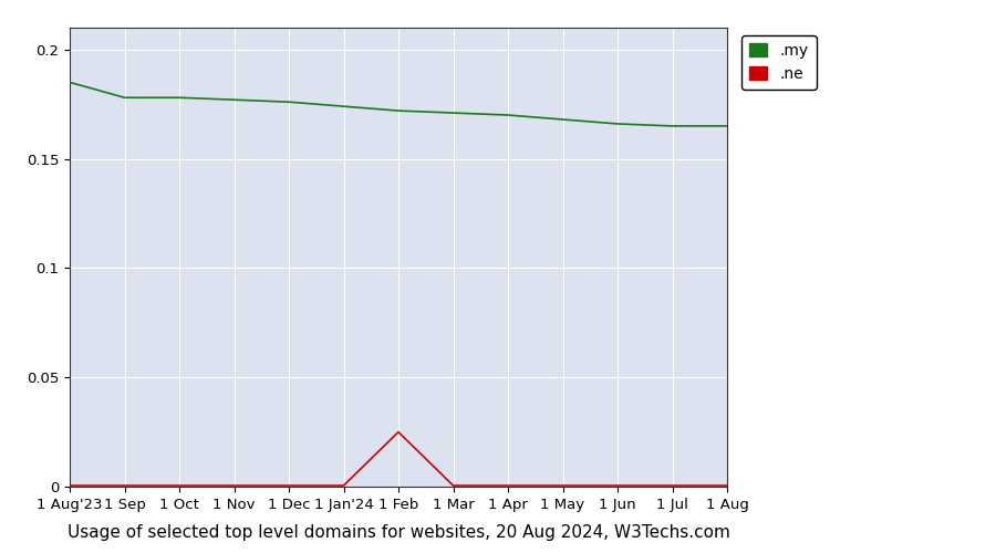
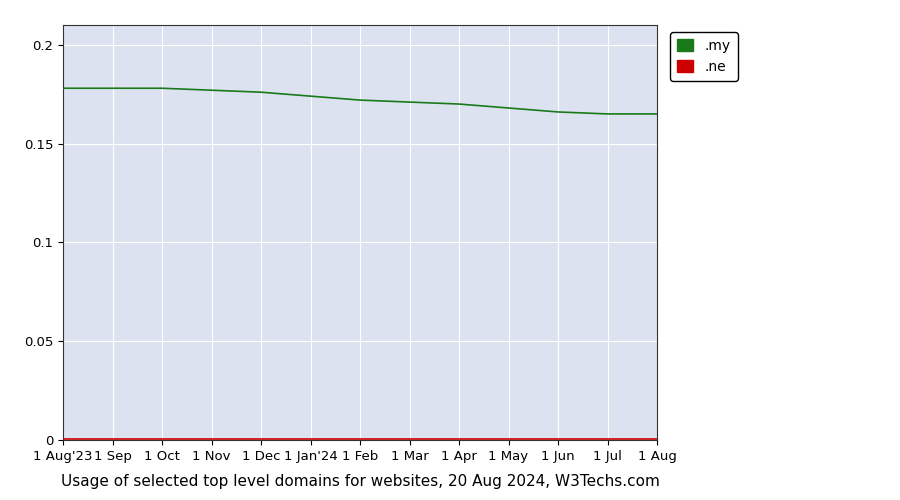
.my/1 Aug'23: 0.185 -> 0.178
.ne/1 Feb: 0.025 -> 0.001
